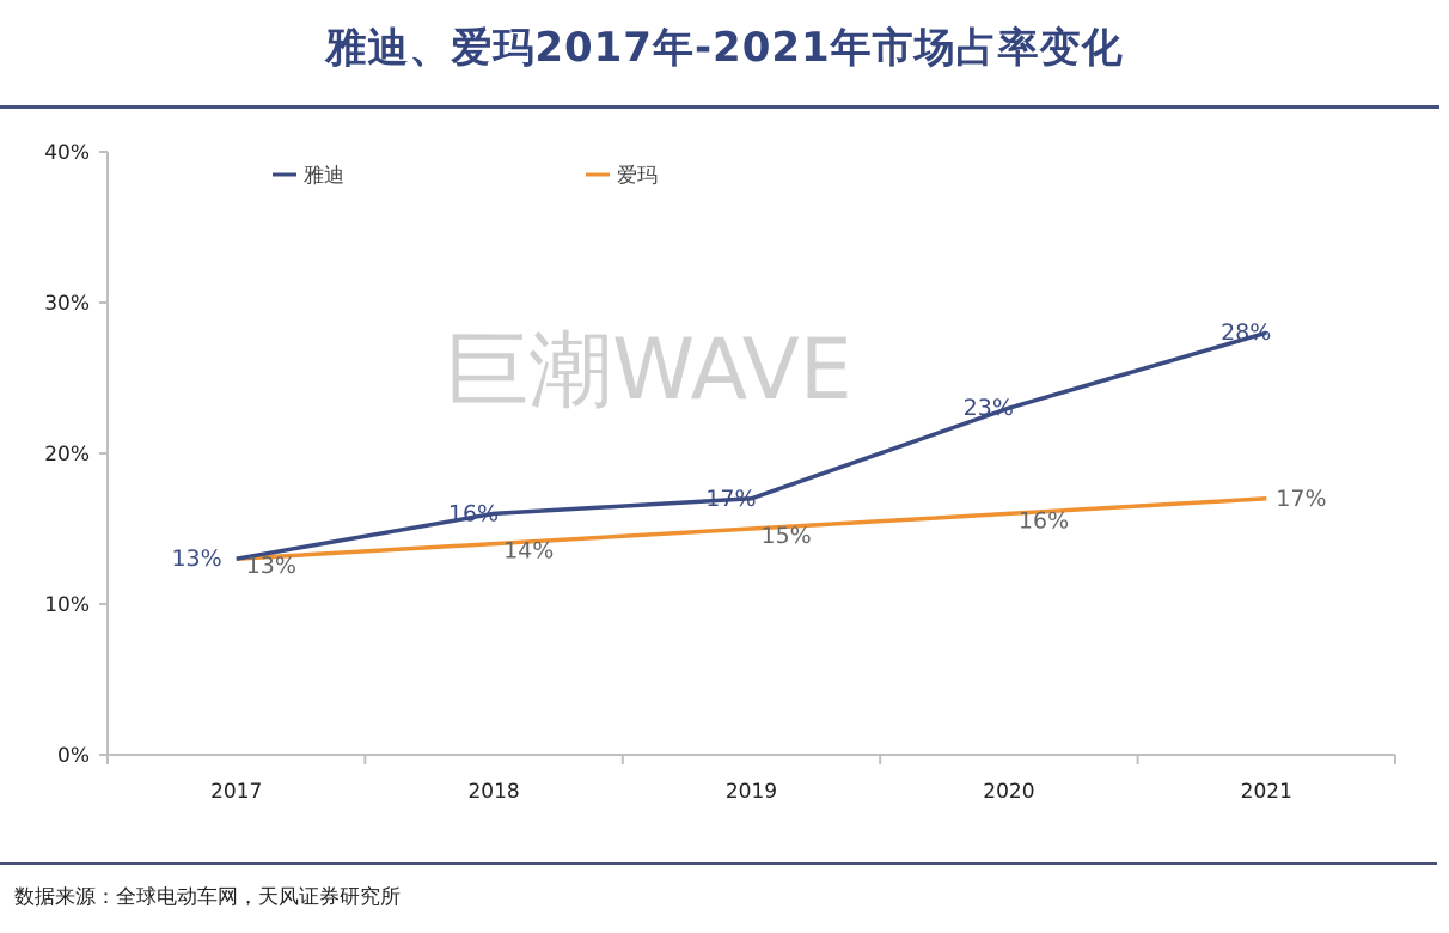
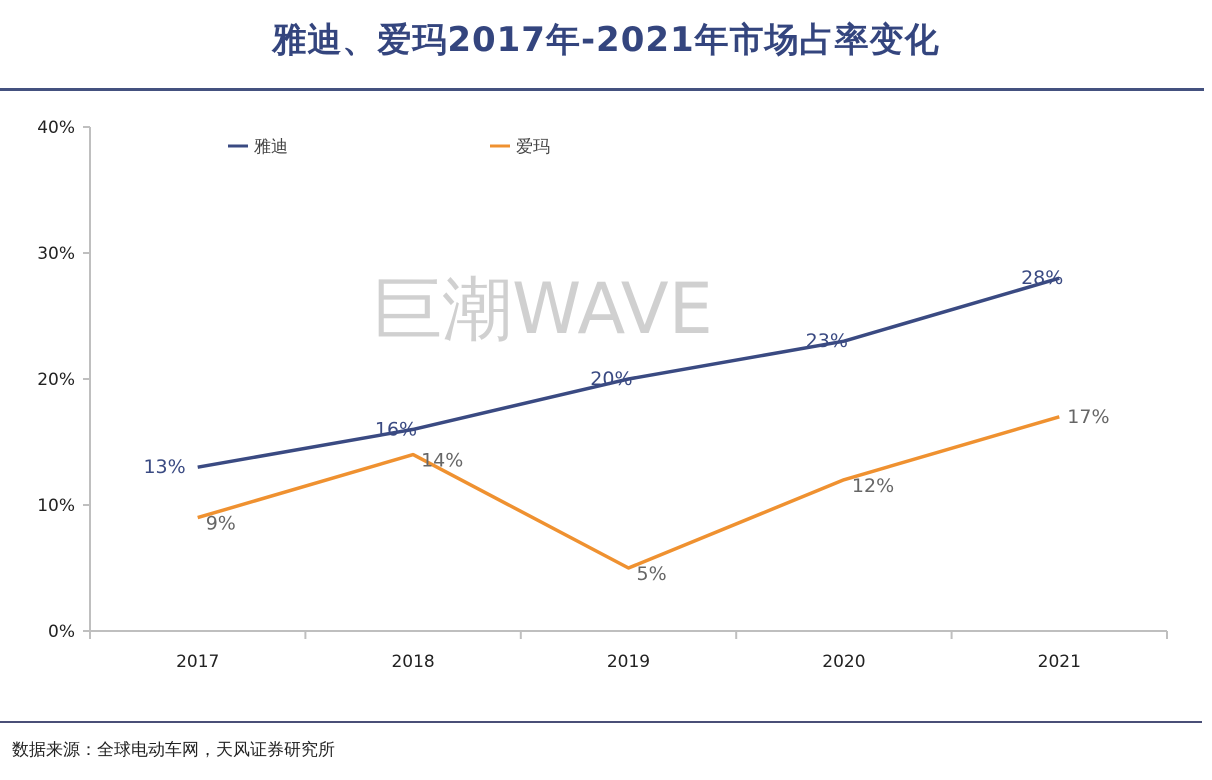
爱玛/2017: 13% -> 9%
雅迪/2019: 17% -> 20%
爱玛/2019: 15% -> 5%
爱玛/2020: 16% -> 12%
